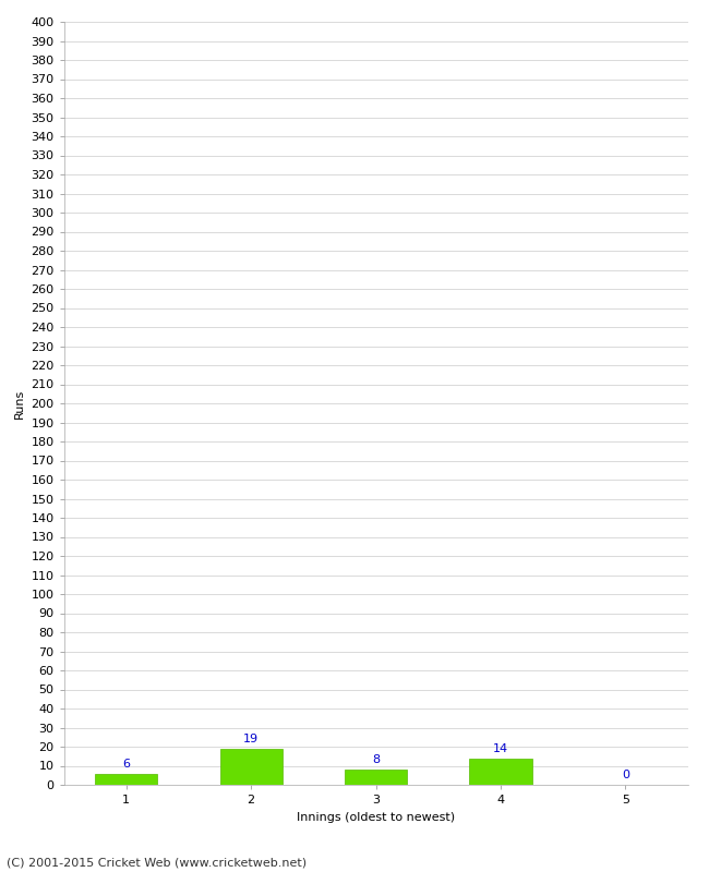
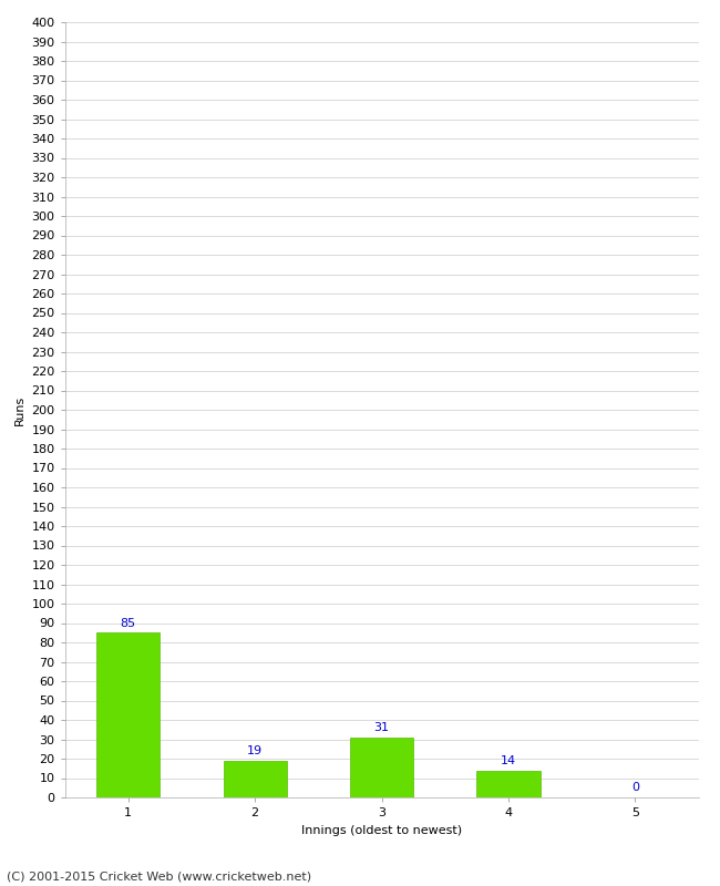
1: 6 -> 85
3: 8 -> 31
